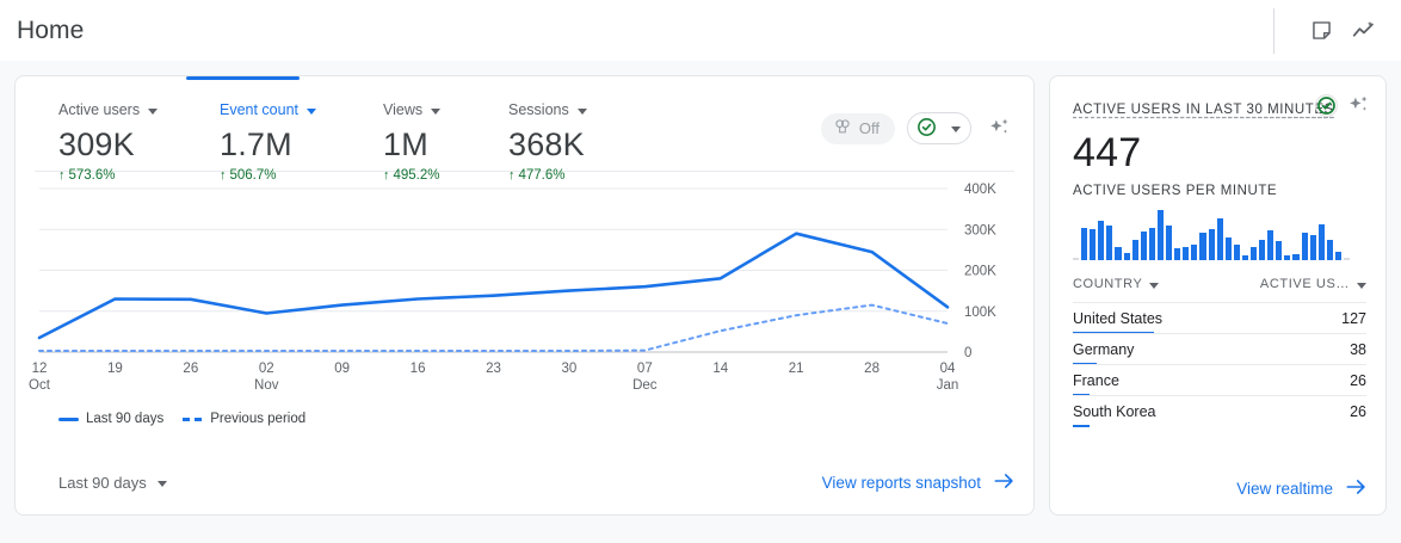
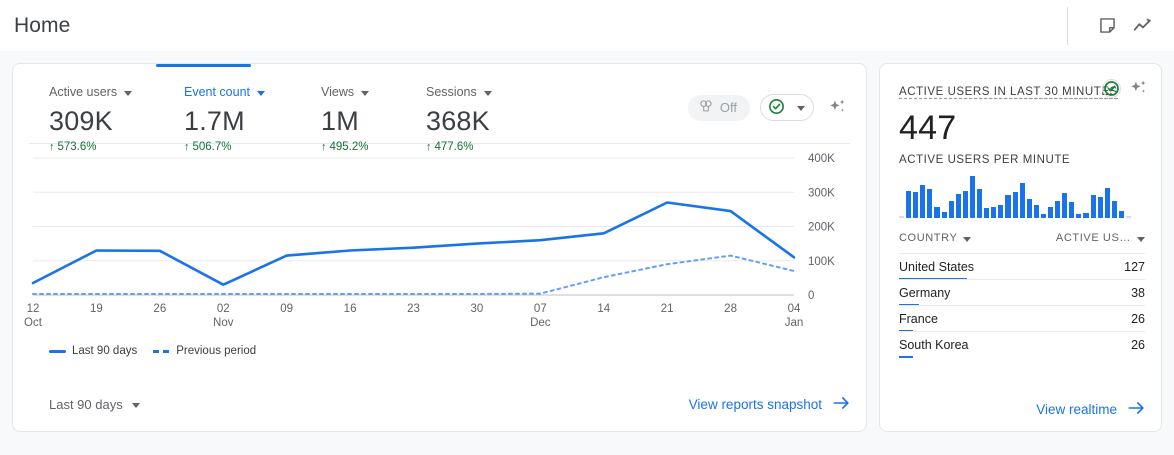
Last 90 days/02 Nov: 100K -> 30K
Last 90 days/21: 290K -> 270K
